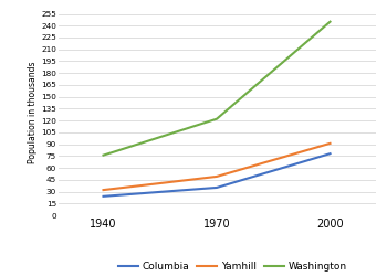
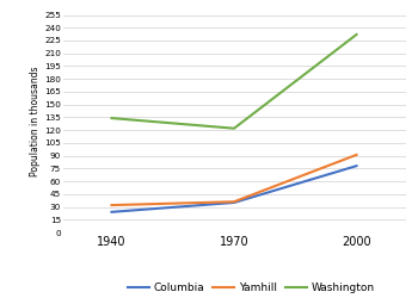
Washington/1940: 76 -> 134
Yamhill/1970: 49 -> 36
Washington/2000: 245 -> 232
